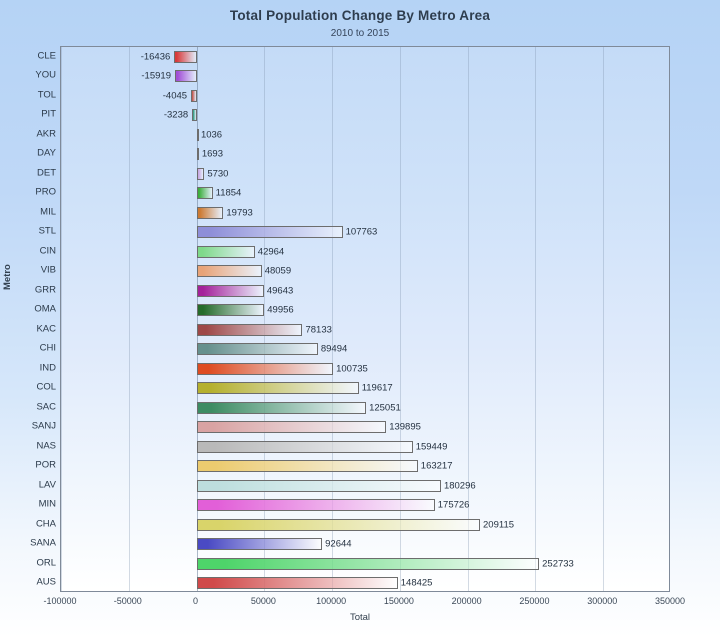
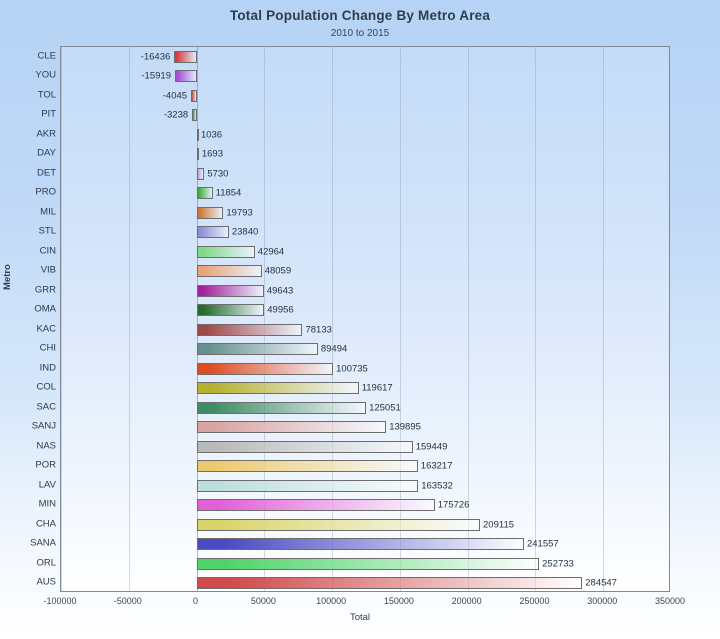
STL: 107763 -> 23840
LAV: 180296 -> 163532
SANA: 92644 -> 241557
AUS: 148425 -> 284547
